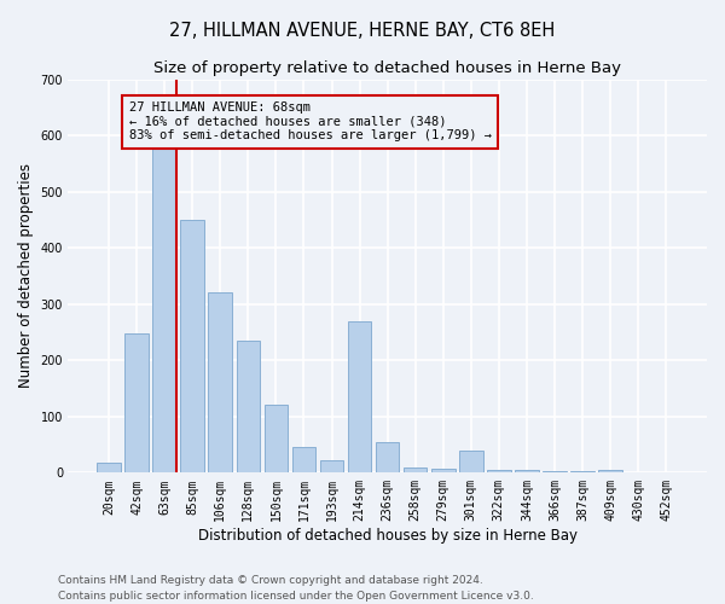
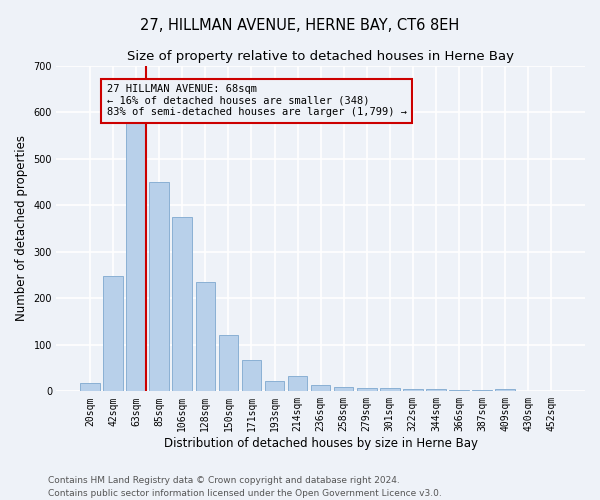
106sqm: 320 -> 375
171sqm: 45 -> 68
214sqm: 270 -> 32
236sqm: 55 -> 14
301sqm: 40 -> 8
